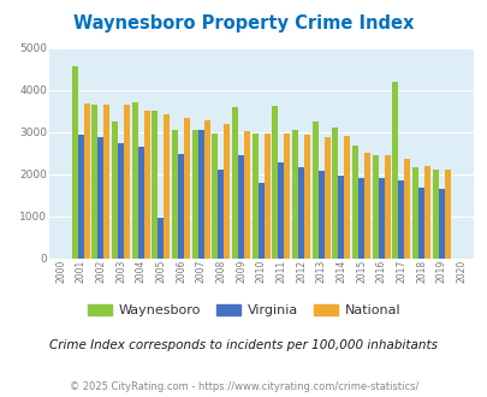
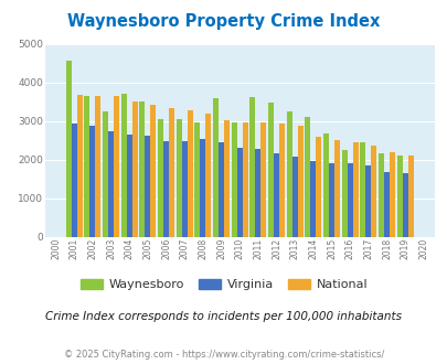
Virginia/2005: 950 -> 2610
Virginia/2007: 3050 -> 2480
Virginia/2008: 2100 -> 2520
Virginia/2010: 1800 -> 2310
Waynesboro/2012: 3050 -> 3480
National/2014: 2900 -> 2590
Waynesboro/2016: 2450 -> 2250
Waynesboro/2017: 4200 -> 2430
